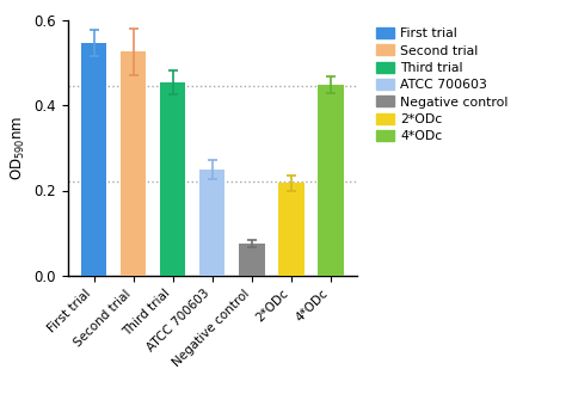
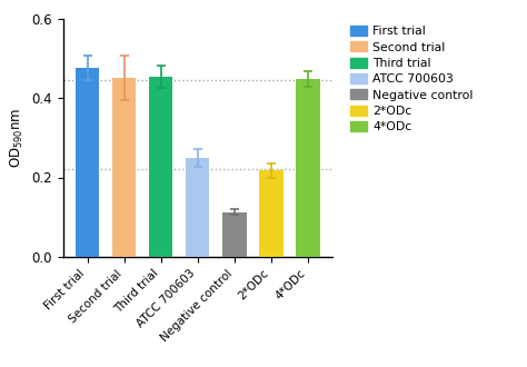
First trial: 0.545 -> 0.475
Second trial: 0.525 -> 0.450
Negative control: 0.075 -> 0.113
